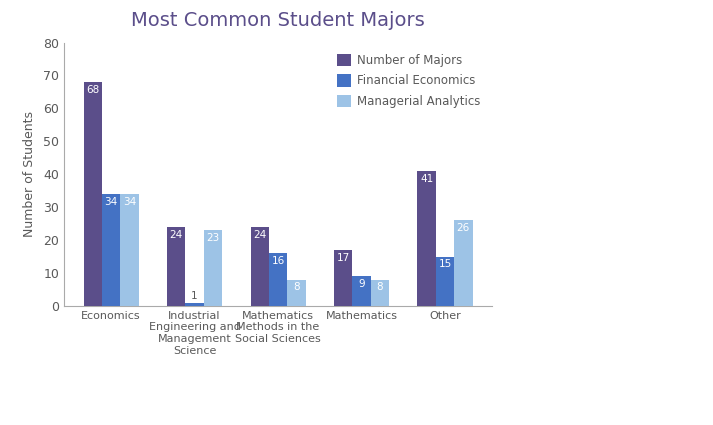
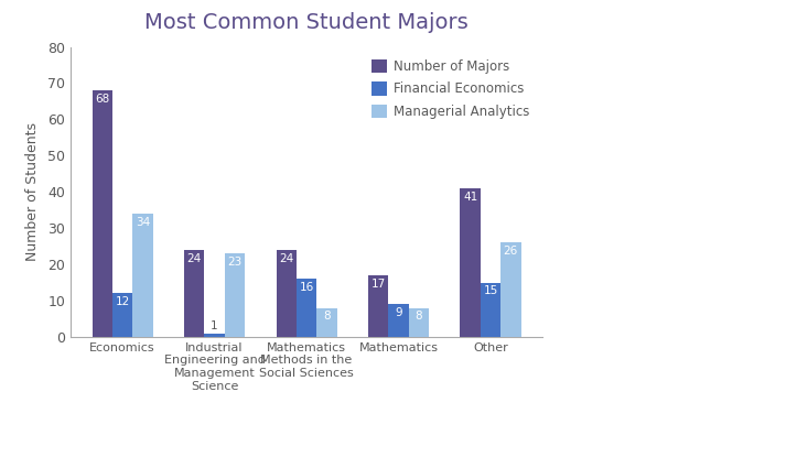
Financial Economics/Economics: 34 -> 12
